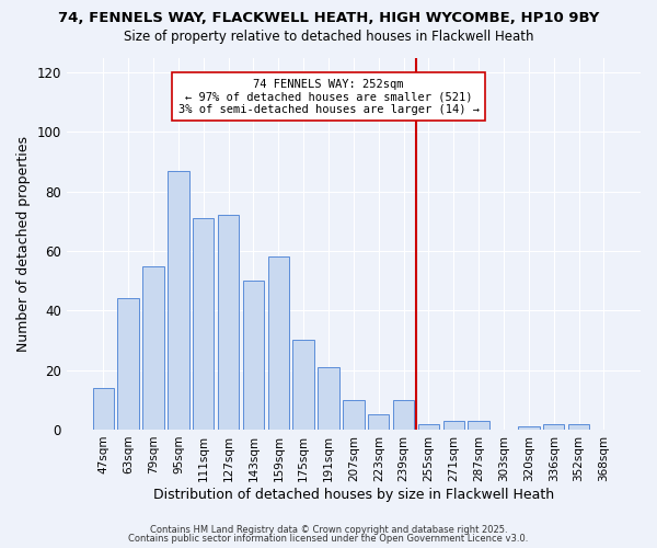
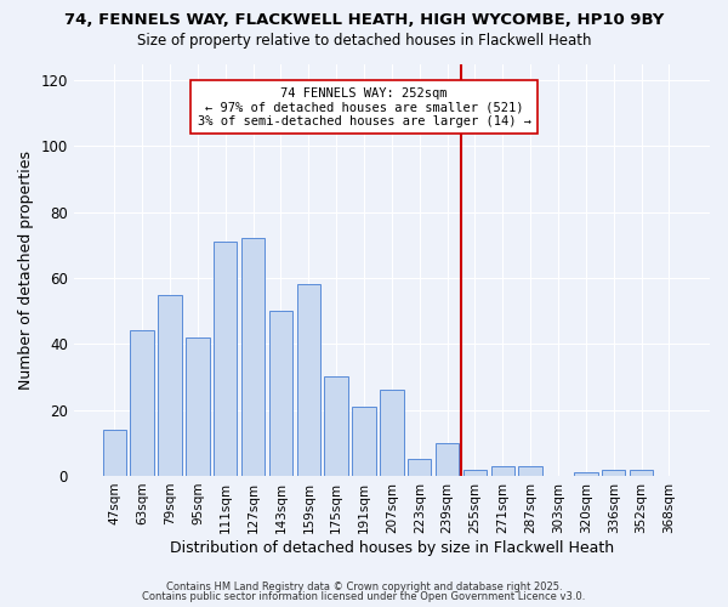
95sqm: 87 -> 42
207sqm: 10 -> 26
